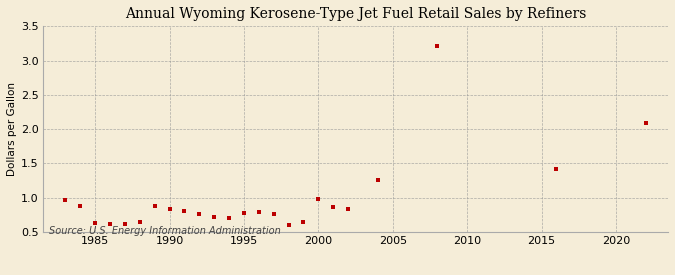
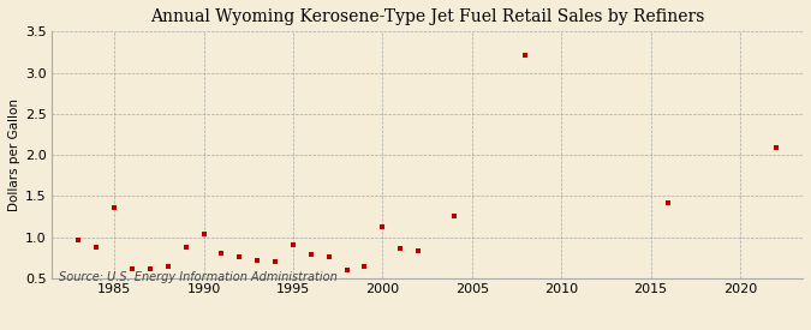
1985: 0.63 -> 1.36
1990: 0.83 -> 1.04
1995: 0.77 -> 0.90
2000: 0.98 -> 1.12
